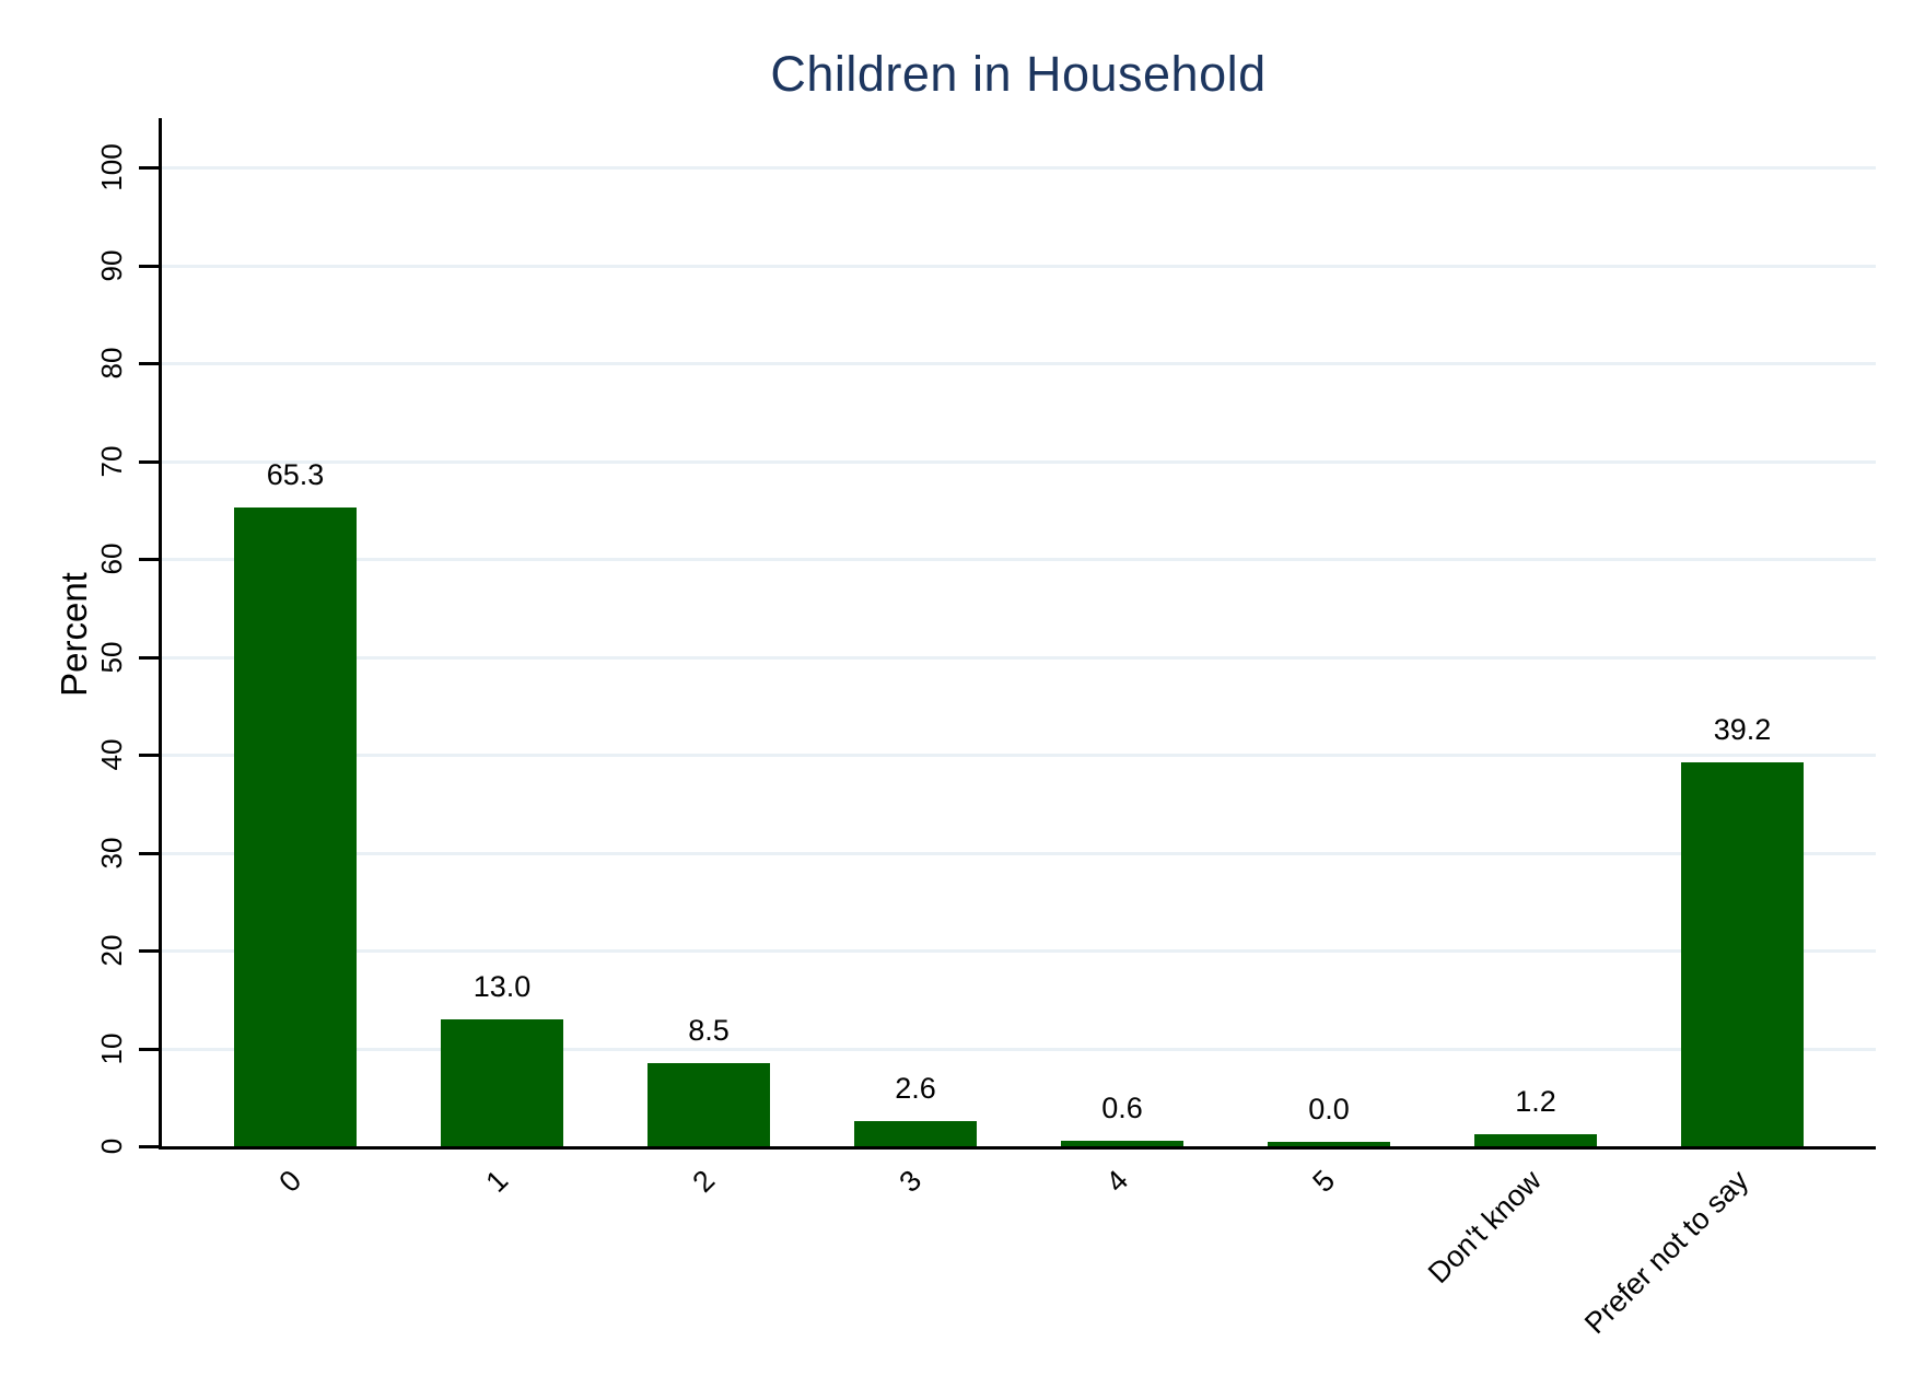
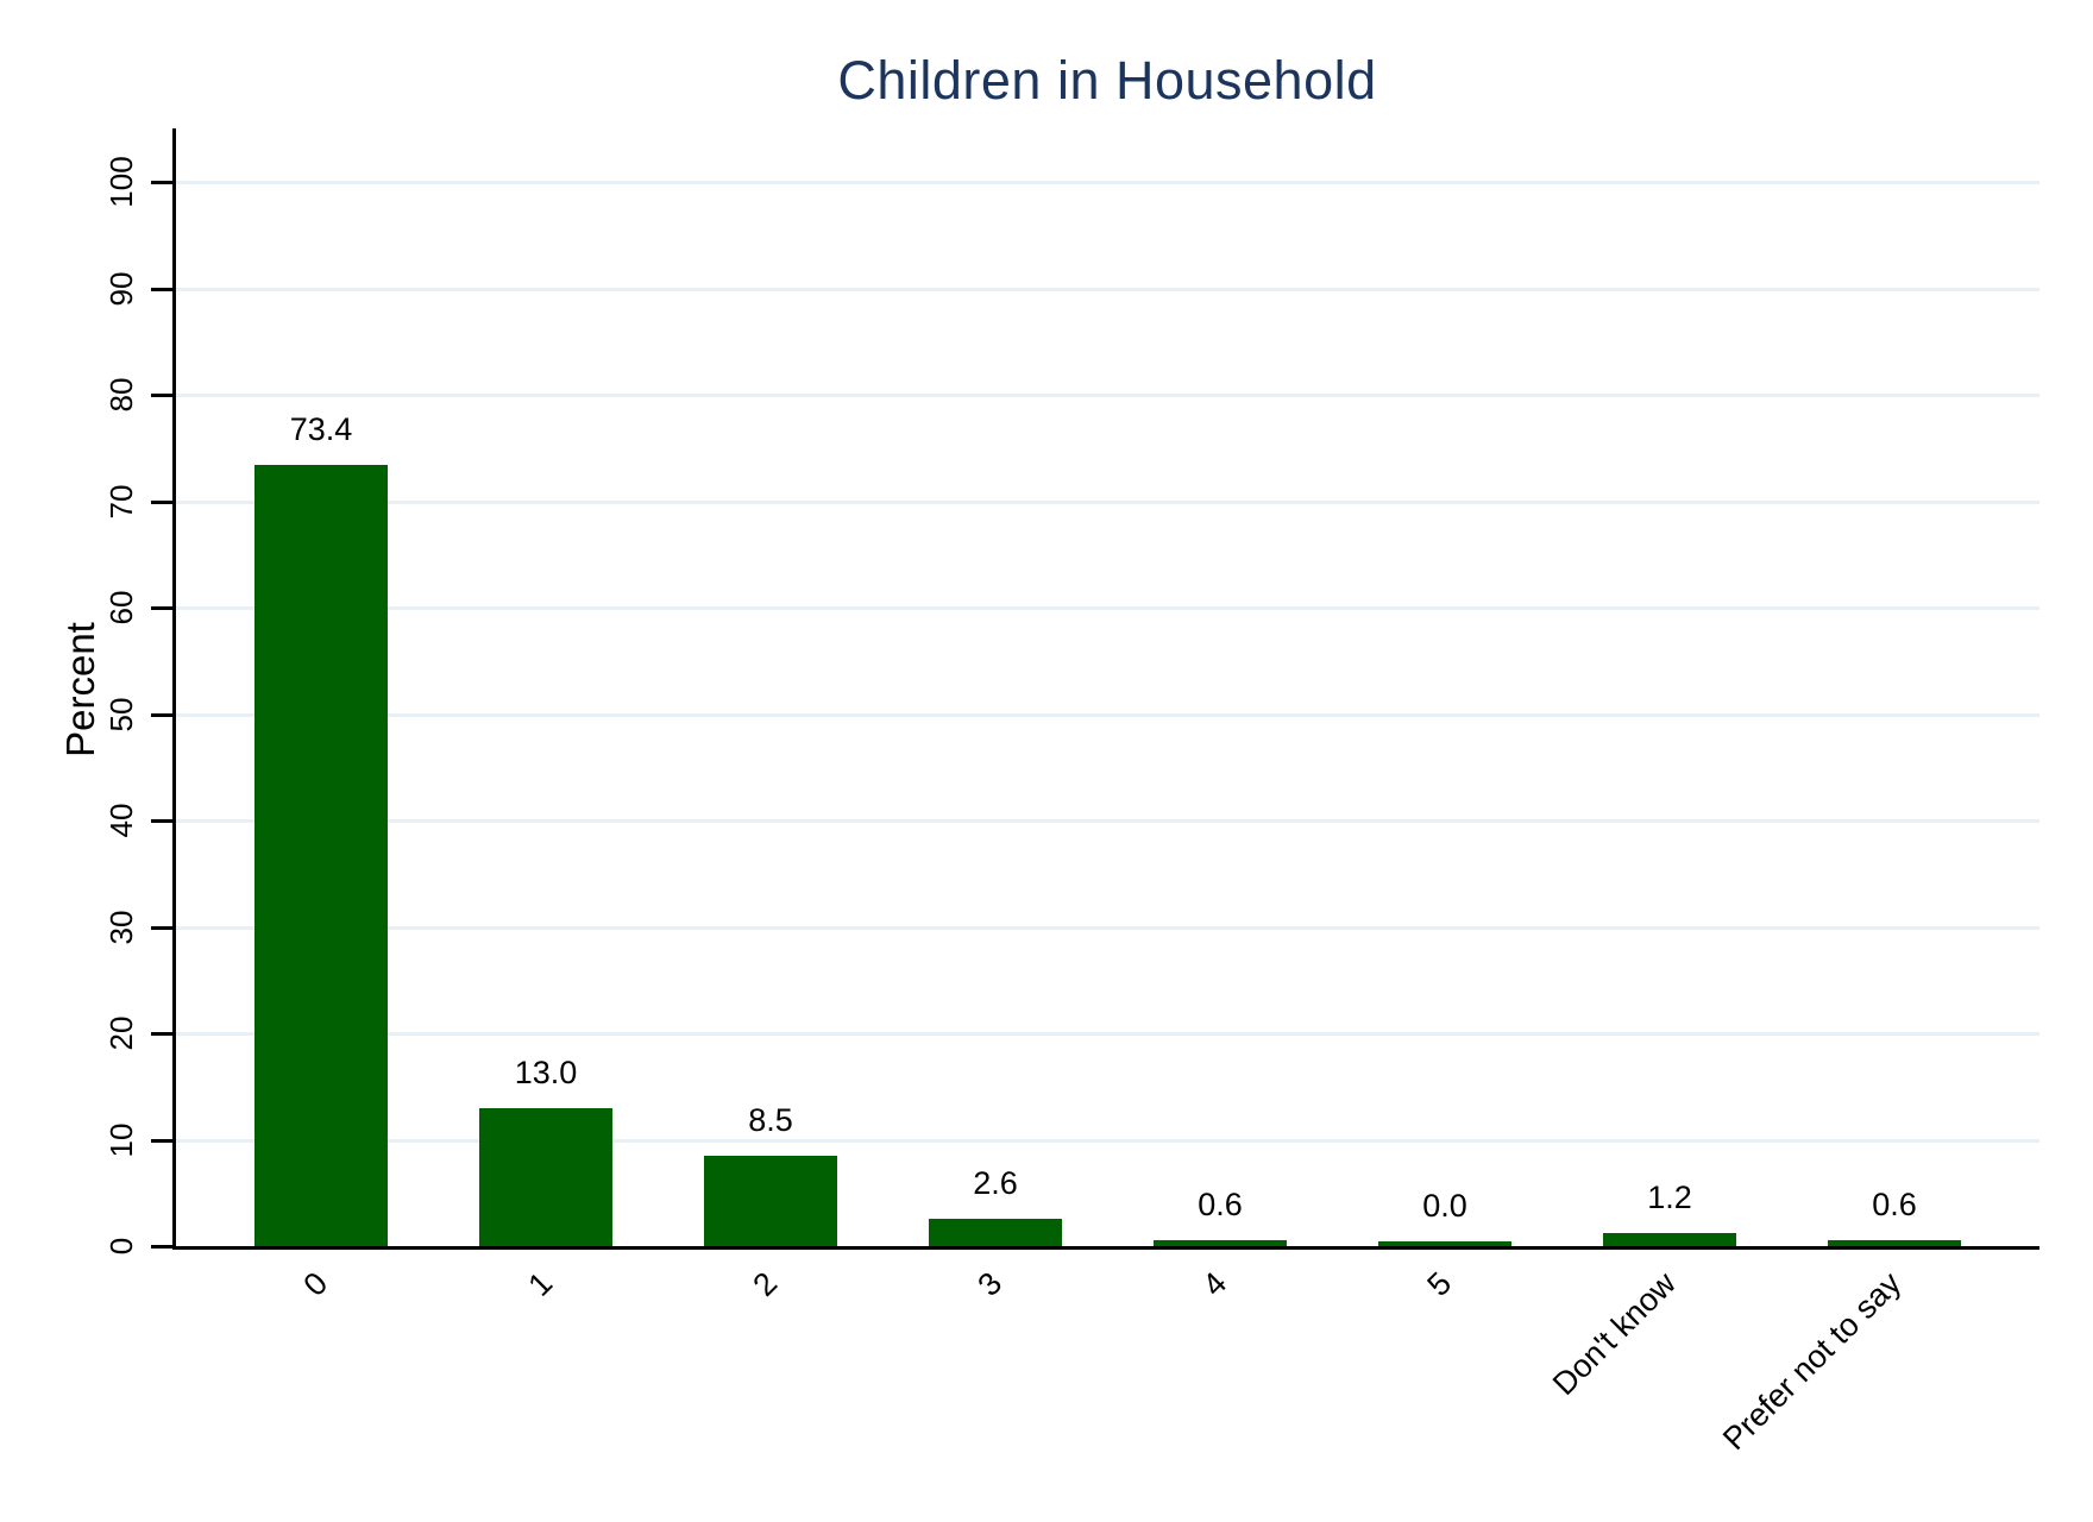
0: 65.3 -> 73.4
Prefer not to say: 39.2 -> 0.6
